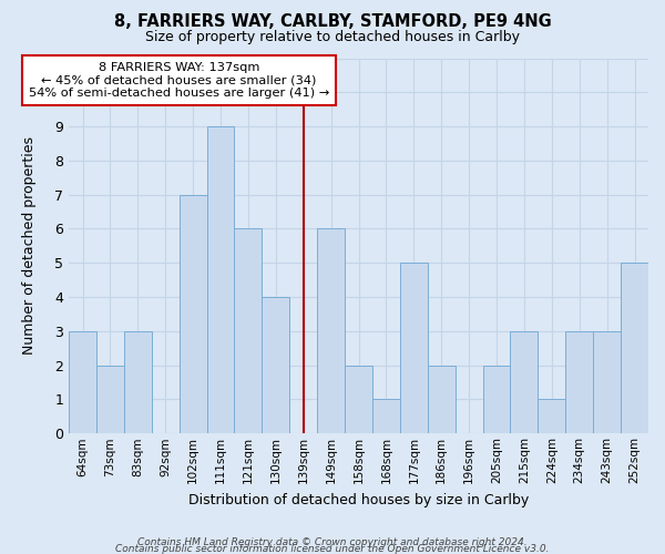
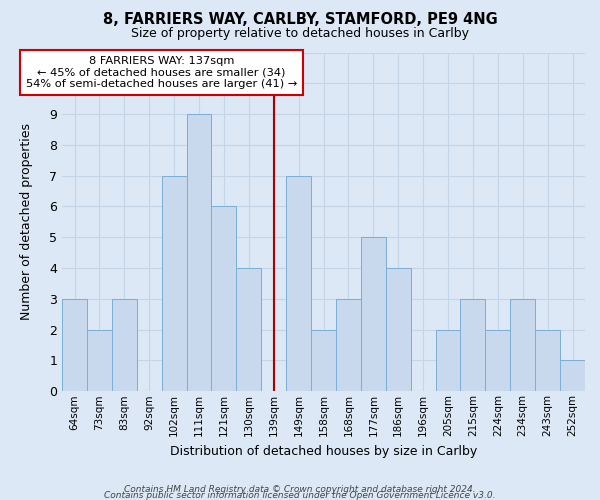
149sqm: 6 -> 7
168sqm: 1 -> 3
186sqm: 2 -> 4
224sqm: 1 -> 2
243sqm: 3 -> 2
252sqm: 5 -> 1
